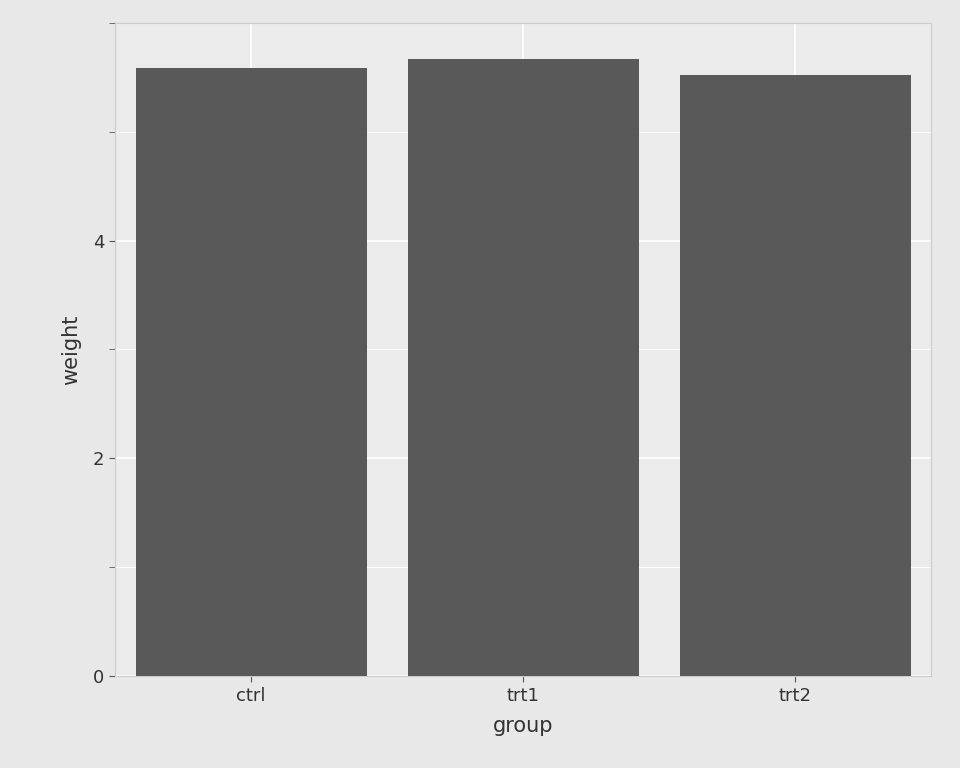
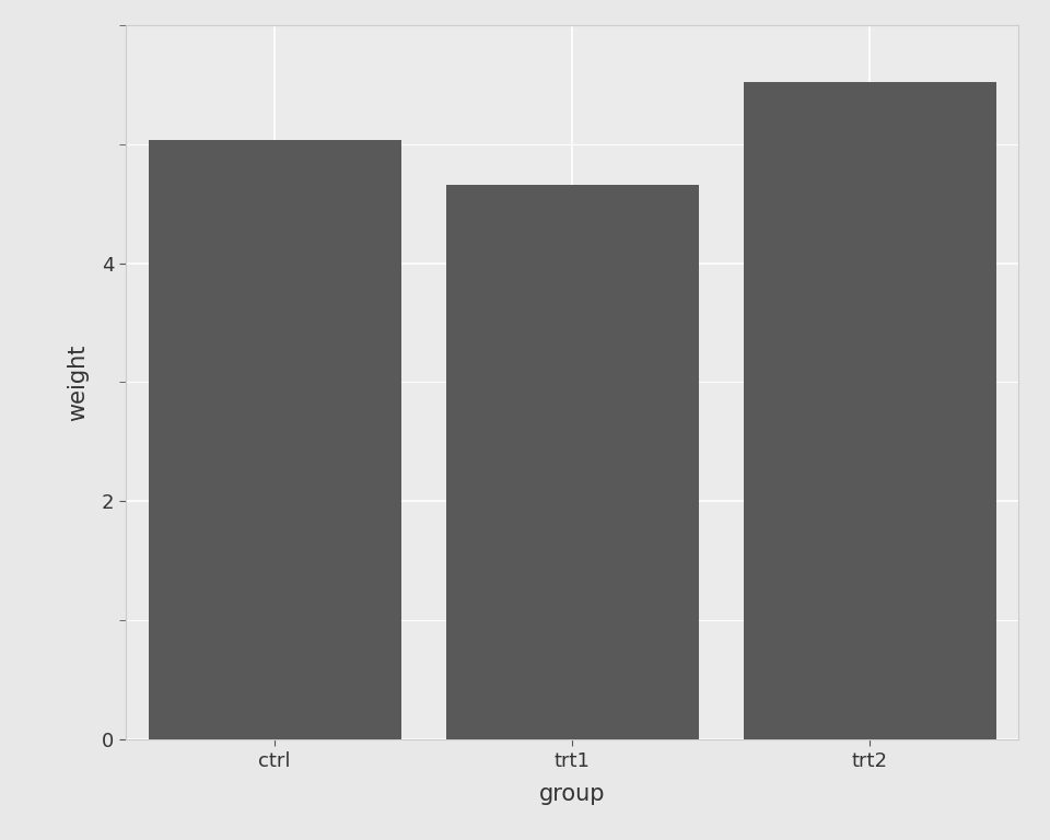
ctrl: 5.59 -> 5.03
trt1: 5.67 -> 4.66
